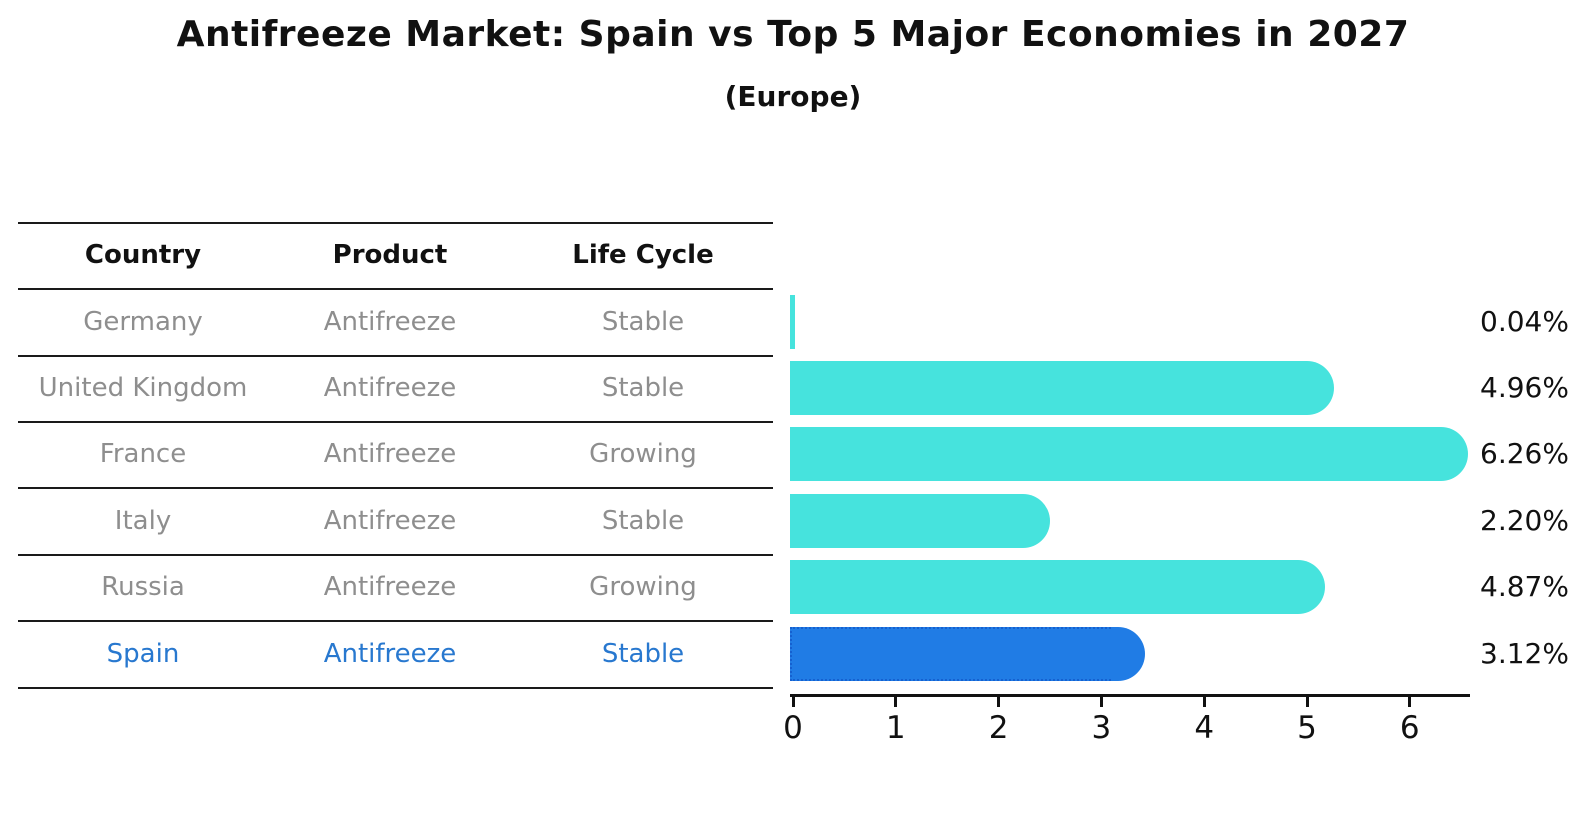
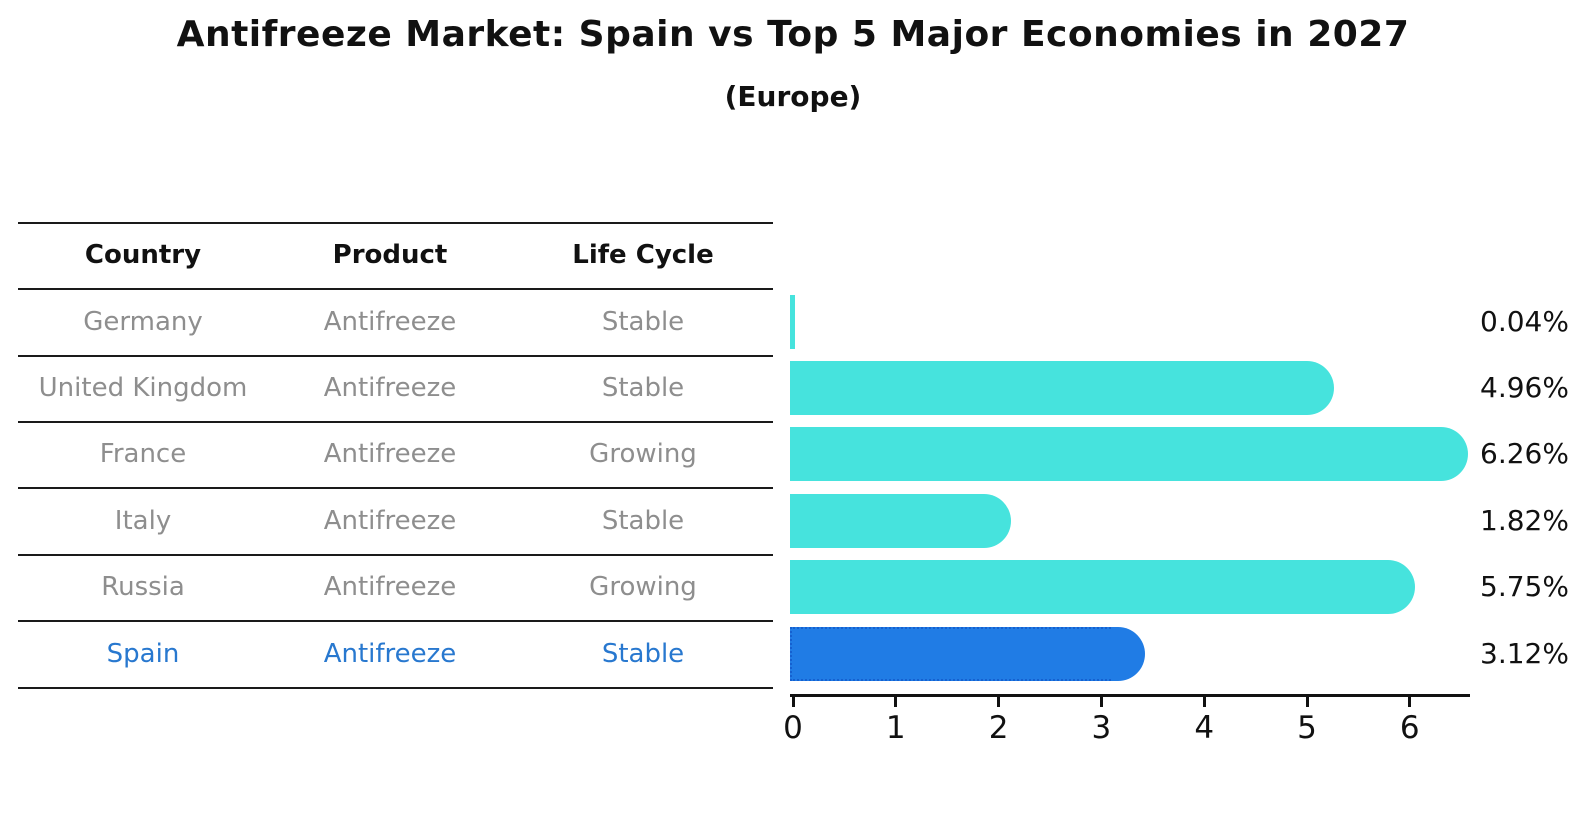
Italy: 2.20% -> 1.82%
Russia: 4.87% -> 5.75%
